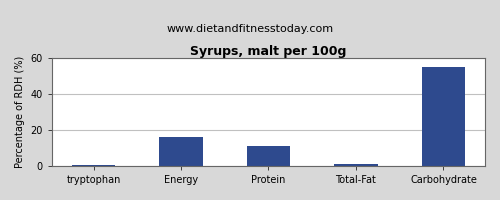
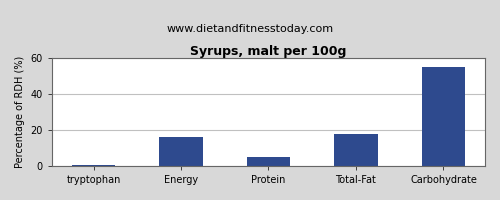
Protein: 11 -> 5
Total-Fat: 1 -> 18
